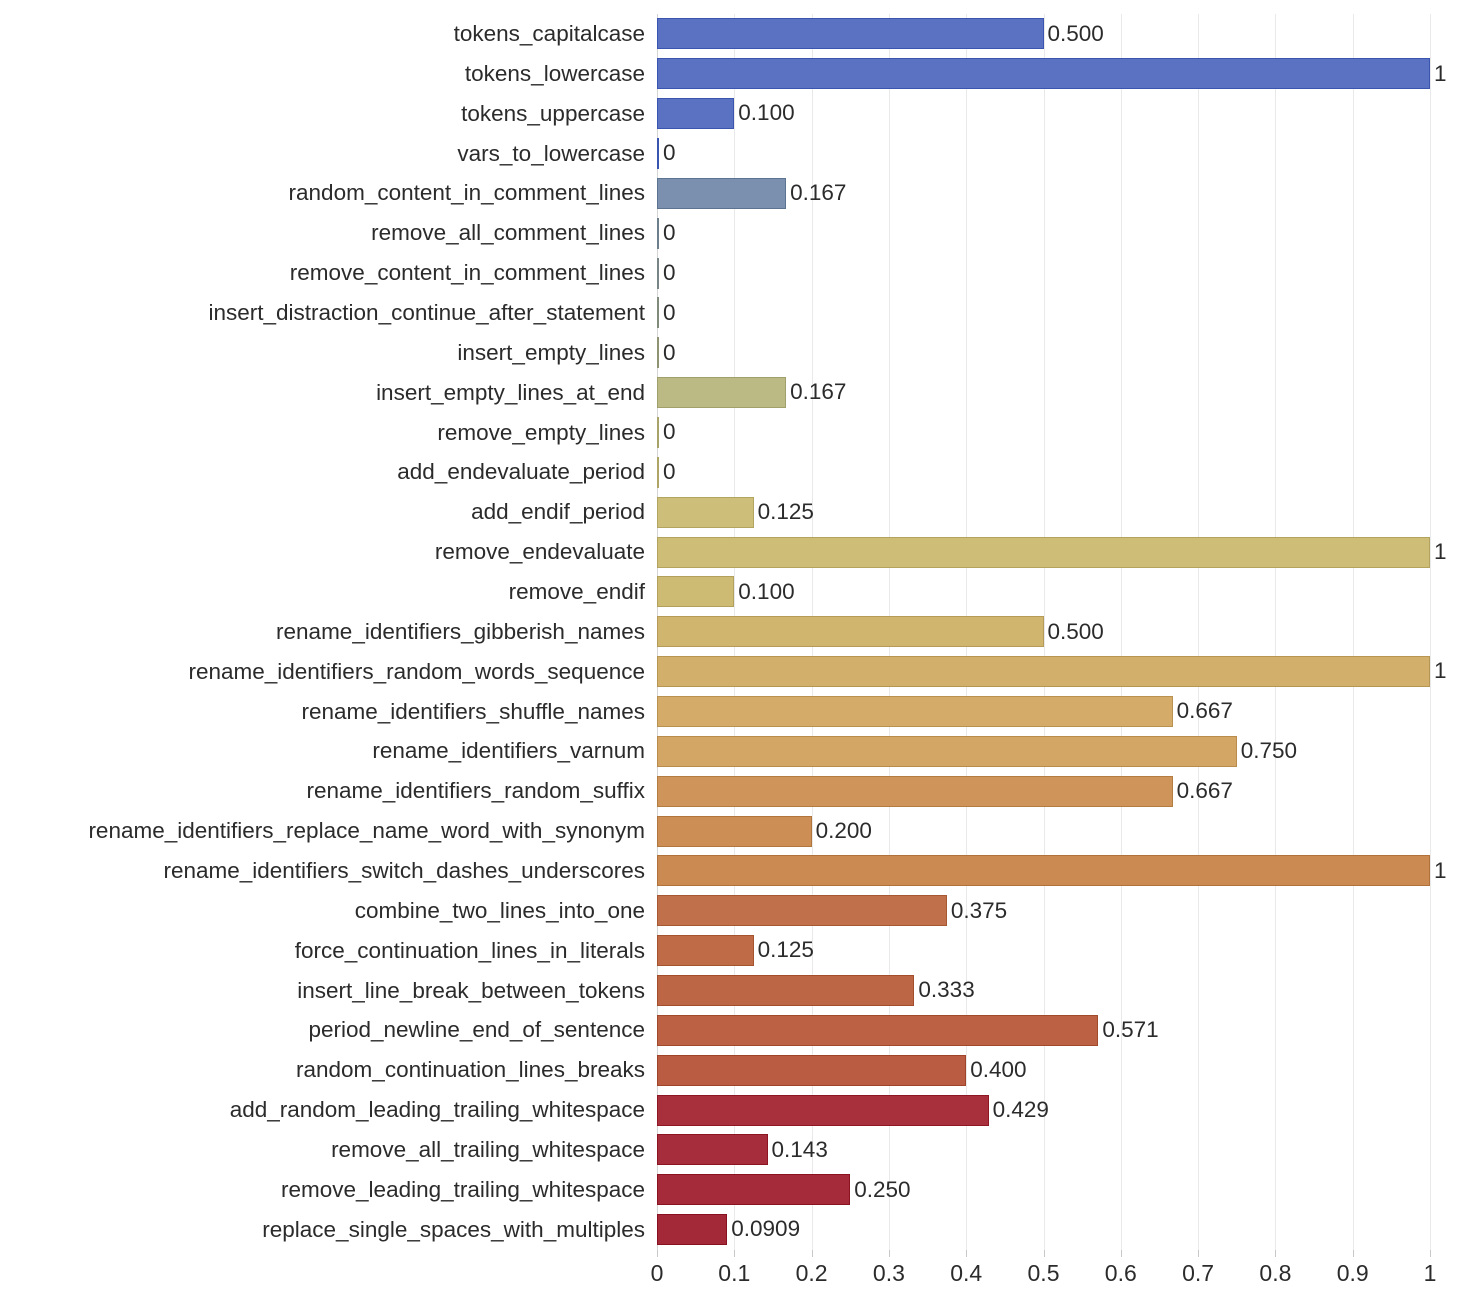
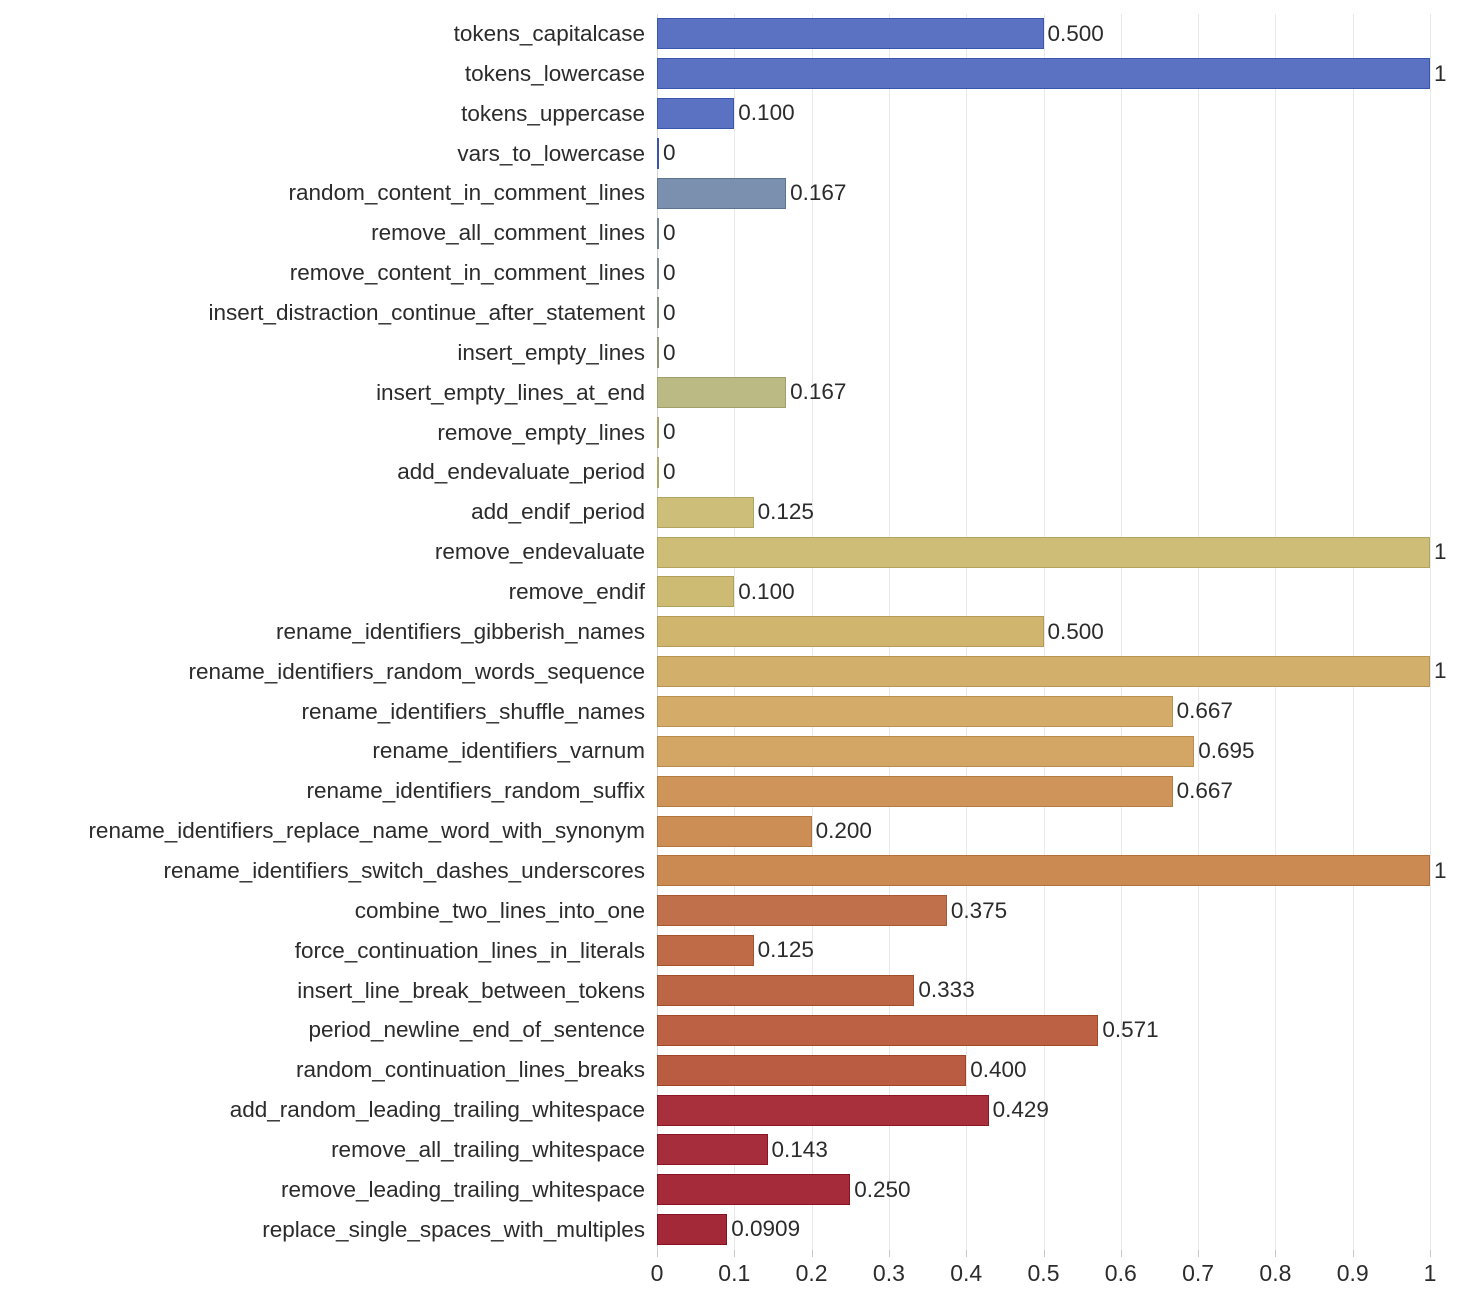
rename_identifiers_varnum: 0.750 -> 0.695
